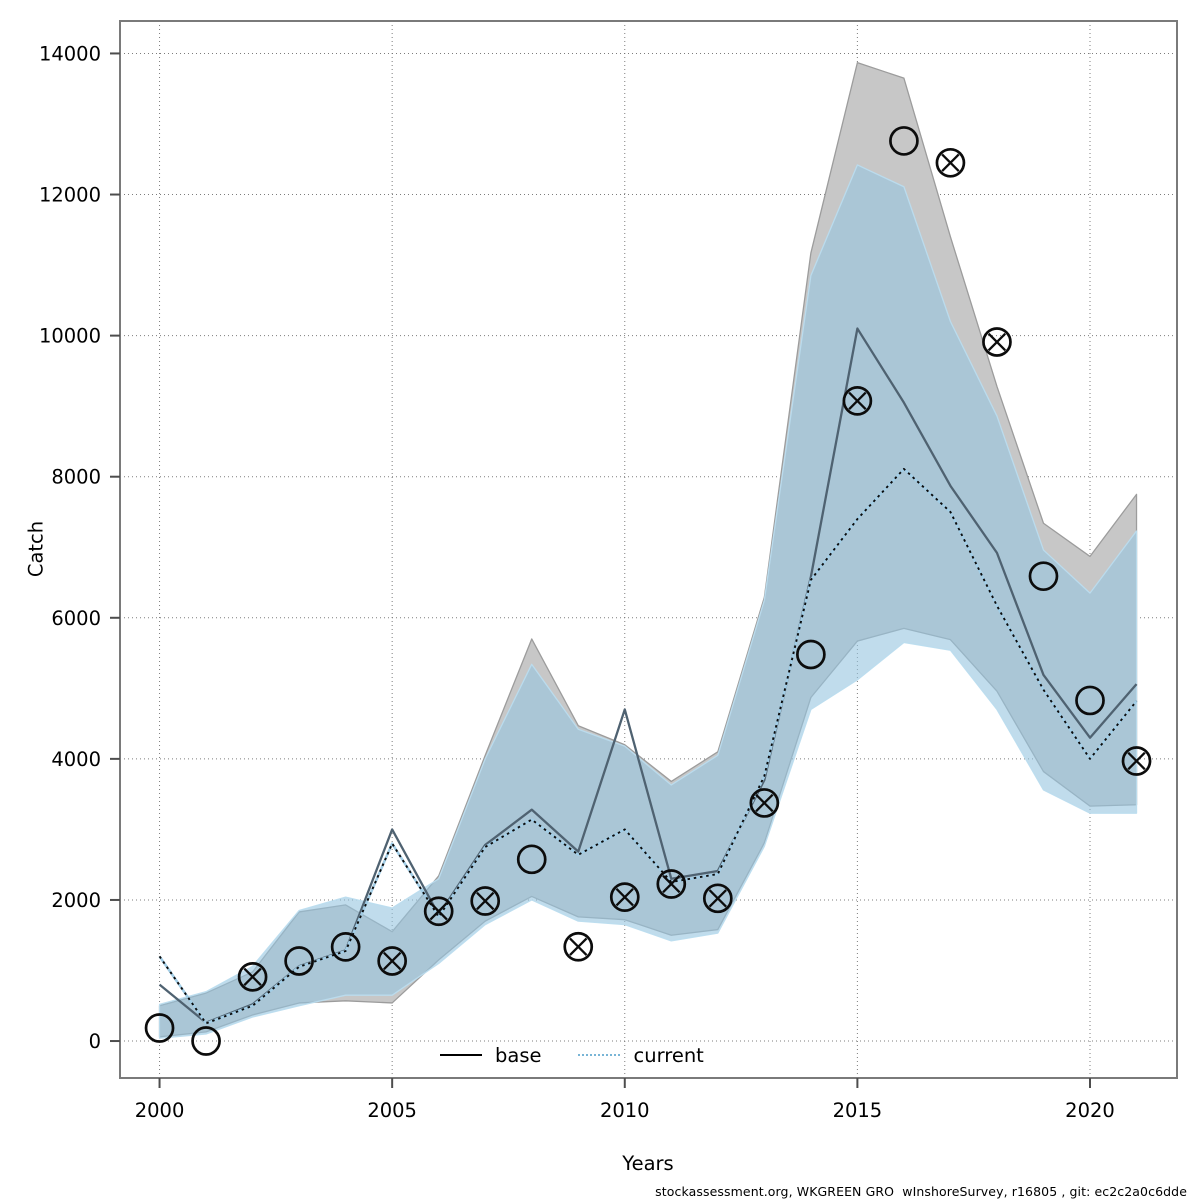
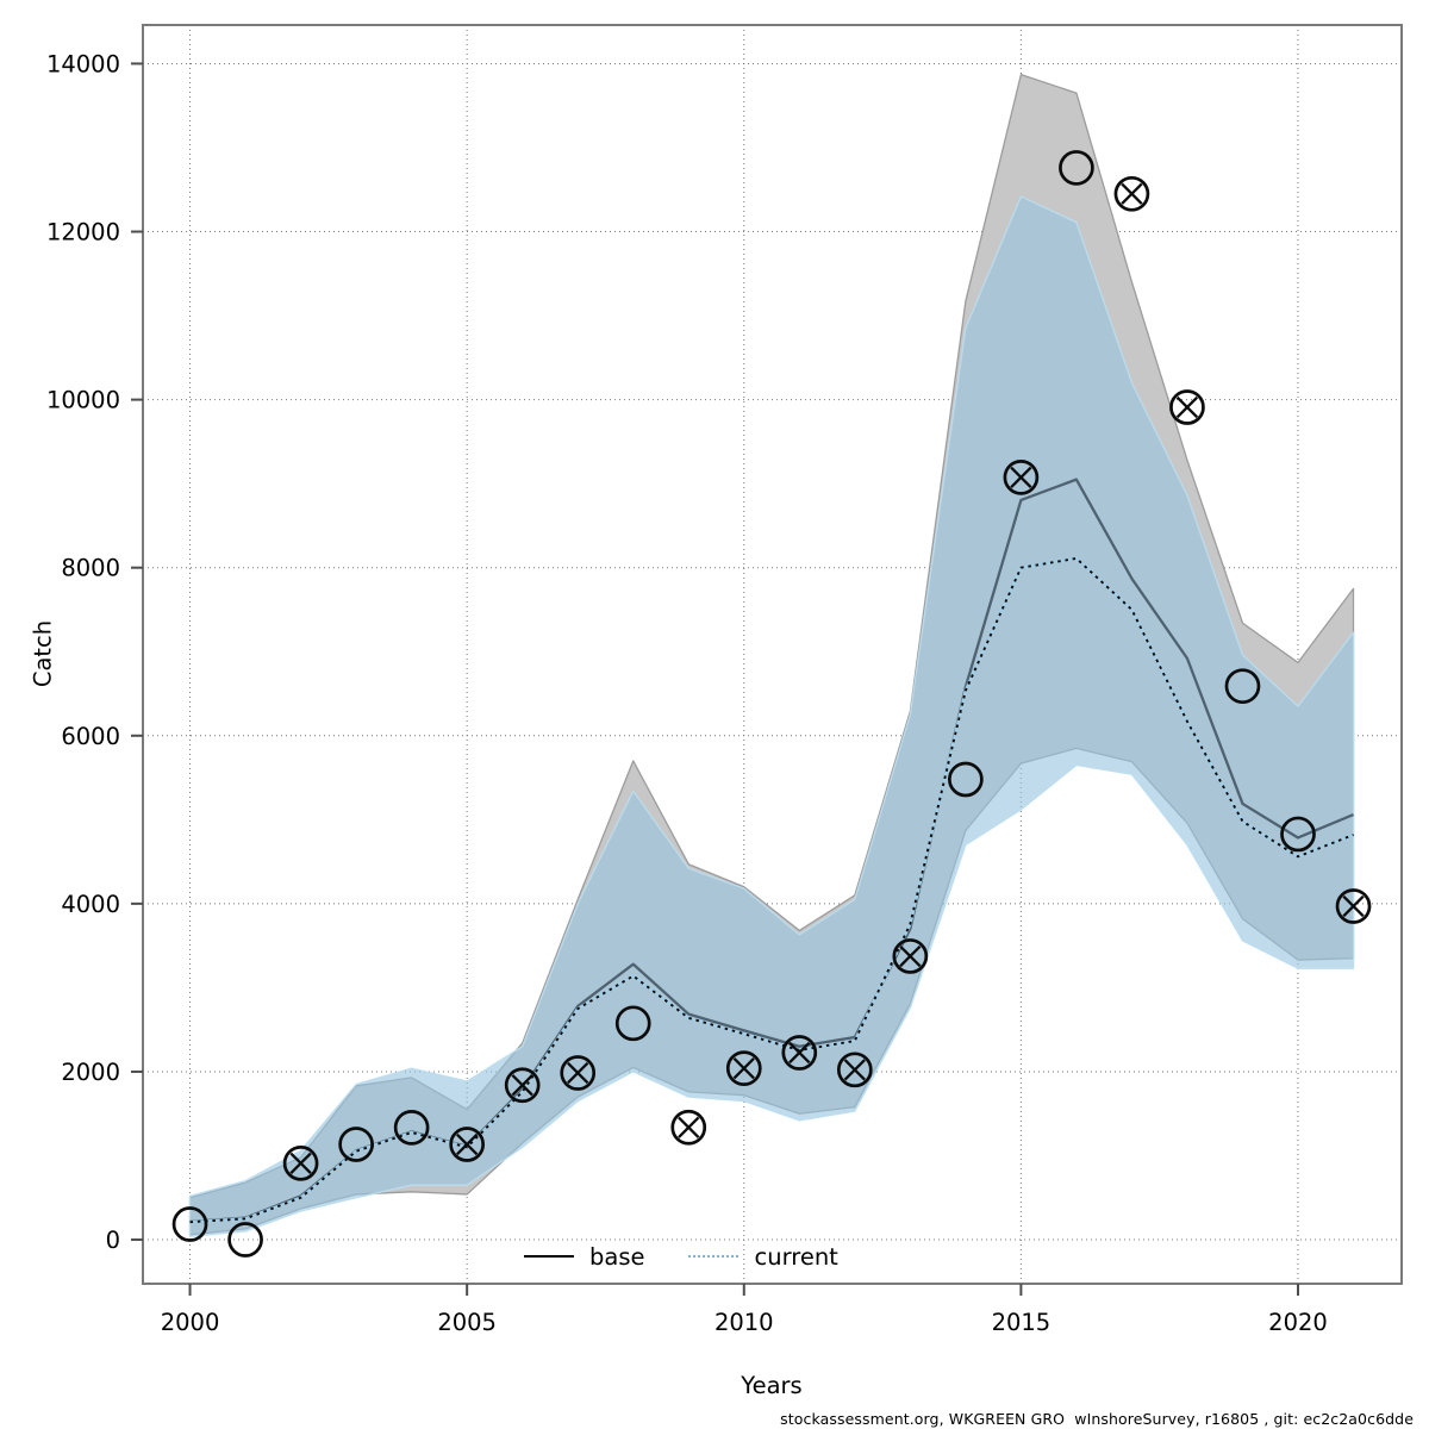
base/2000: 800 -> 200
current/2000: 1200 -> 200
base/2005: 3000 -> 1100
current/2005: 2800 -> 1100
base/2010: 4700 -> 2500
current/2010: 3000 -> 2400
base/2015: 10100 -> 8800
current/2015: 7400 -> 8000
base/2020: 4300 -> 4800
current/2020: 4000 -> 4600
